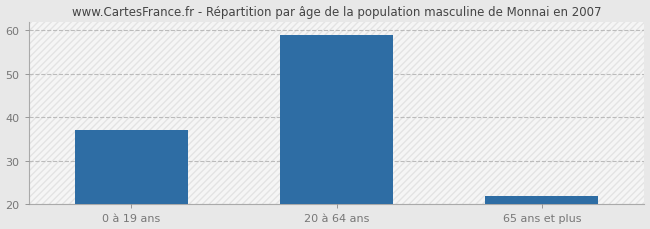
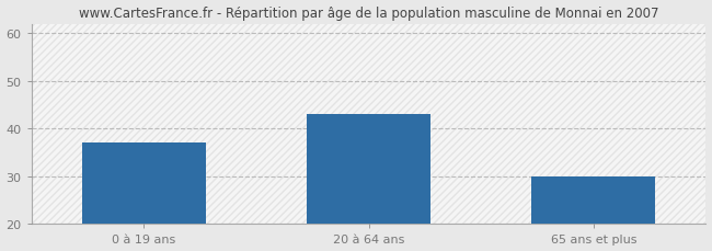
20 à 64 ans: 59 -> 43
65 ans et plus: 22 -> 30
